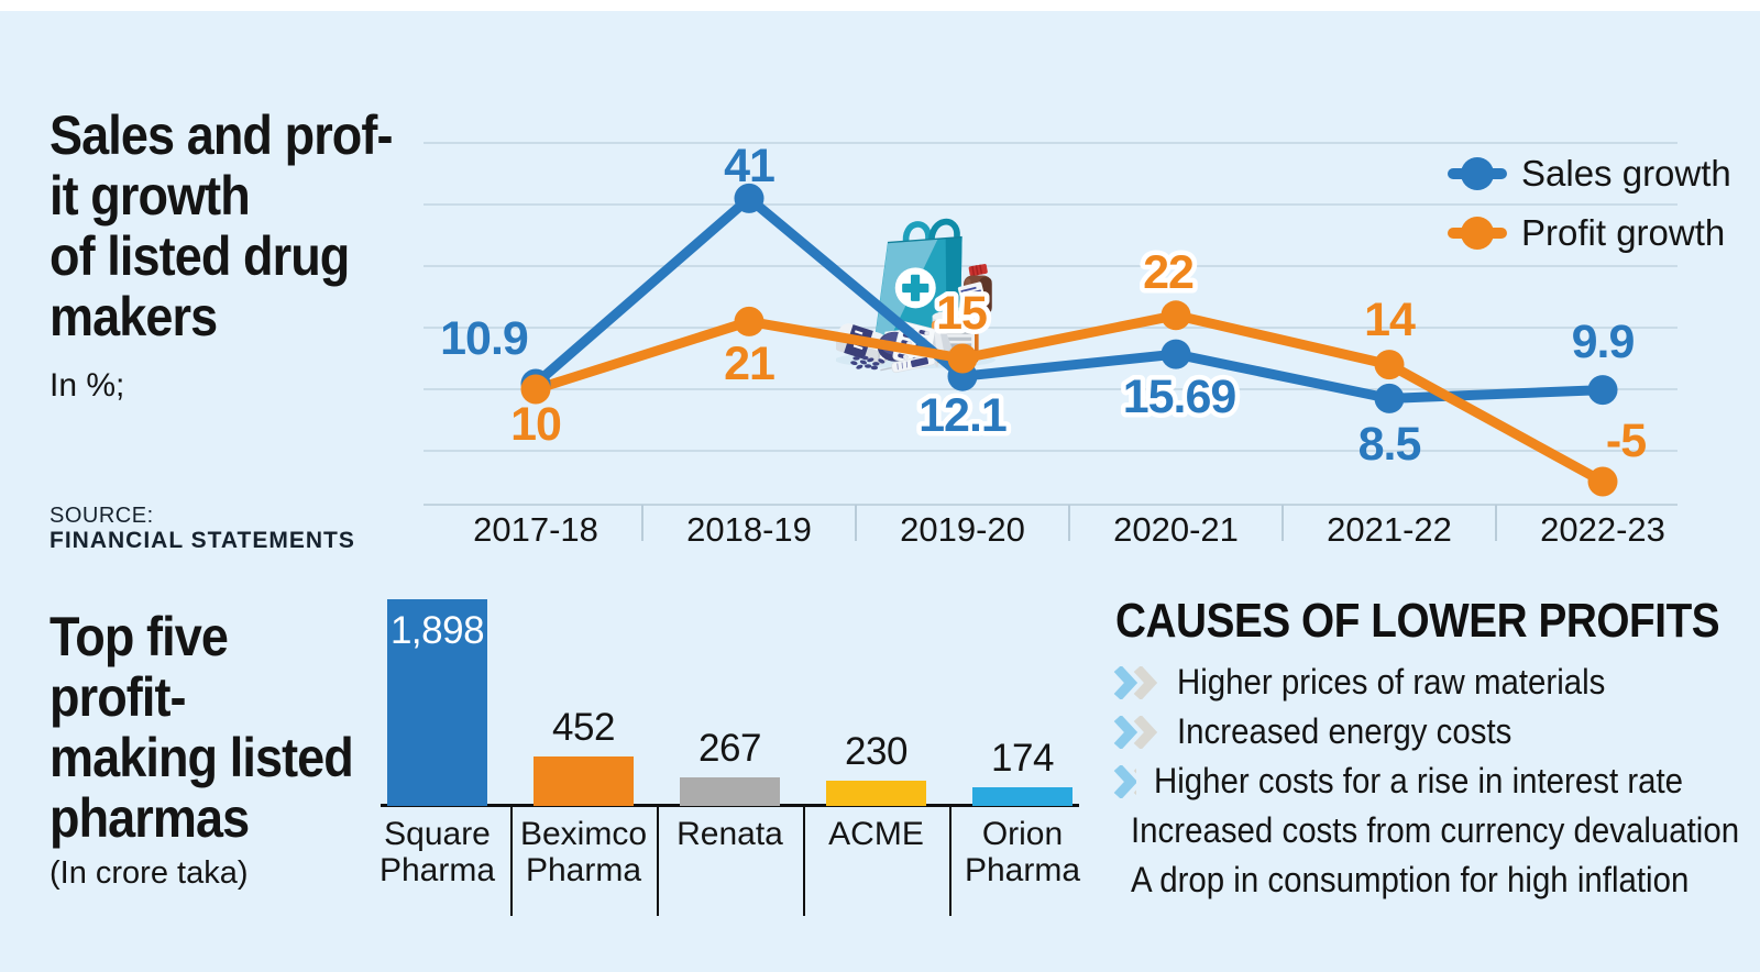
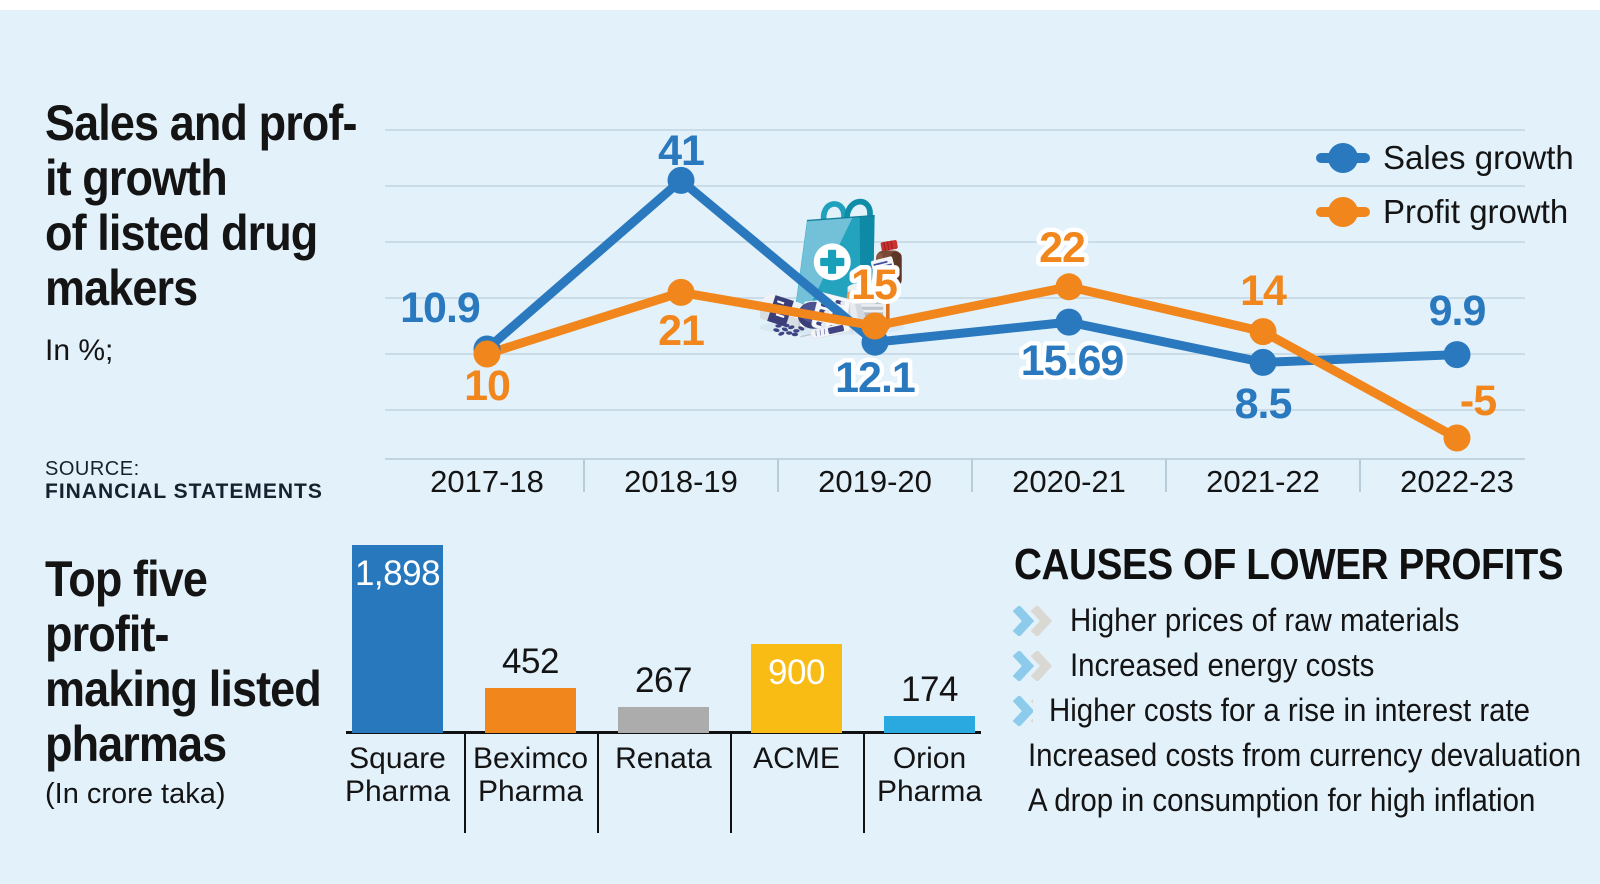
Top five profit-making listed pharmas/ACME: 230 -> 900
